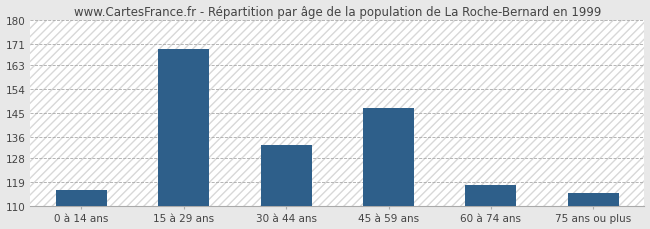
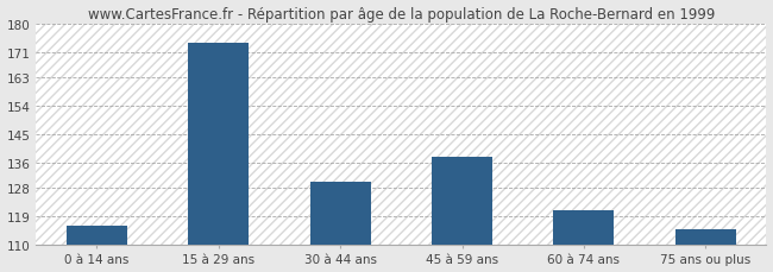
15 à 29 ans: 169 -> 174
30 à 44 ans: 133 -> 130
45 à 59 ans: 147 -> 138
60 à 74 ans: 118 -> 121
